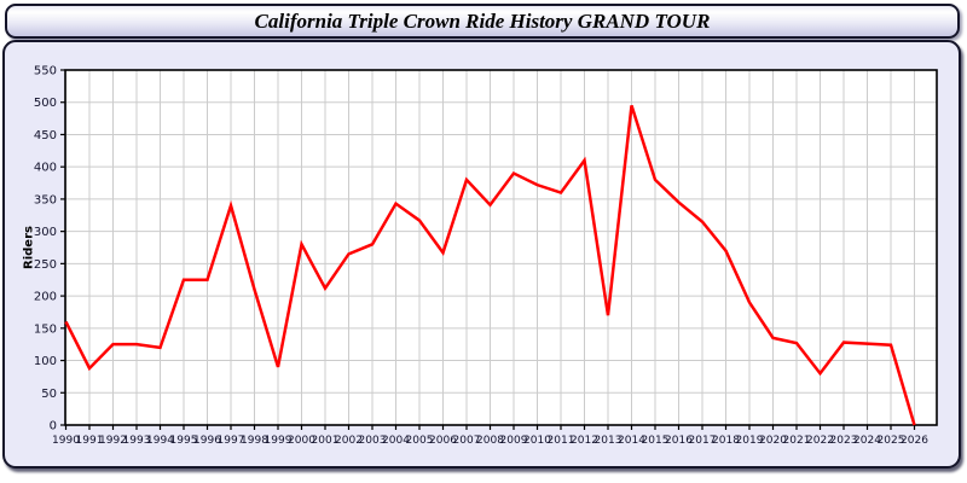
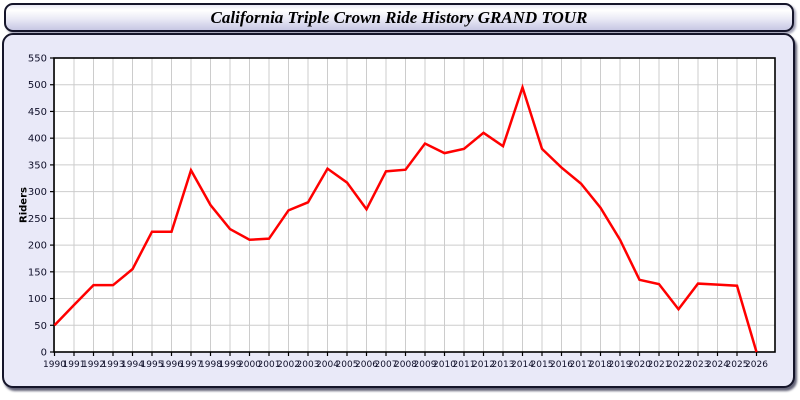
1990: 160 -> 50
1994: 120 -> 160
1998: 210 -> 280
1999: 90 -> 230
2000: 280 -> 210
2007: 380 -> 340
2011: 360 -> 380
2013: 170 -> 380
2019: 190 -> 210
